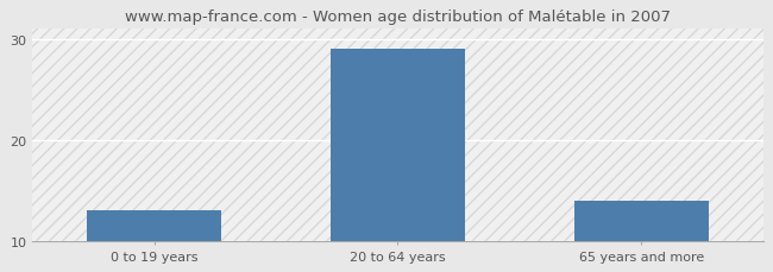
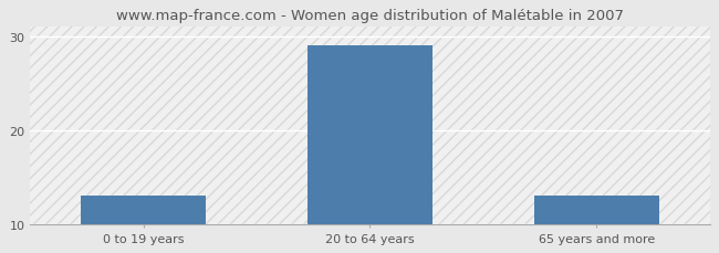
65 years and more: 14 -> 13
